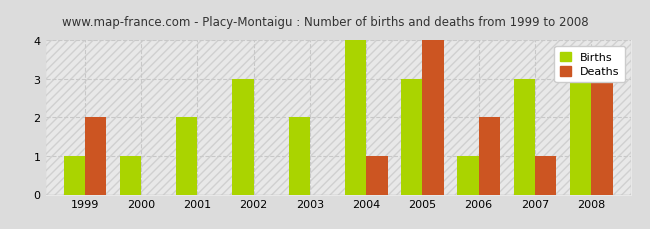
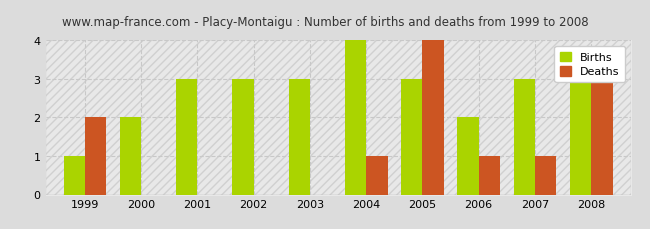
Births/2000: 1 -> 2
Births/2001: 2 -> 3
Births/2003: 2 -> 3
Births/2006: 1 -> 2
Deaths/2006: 2 -> 1
